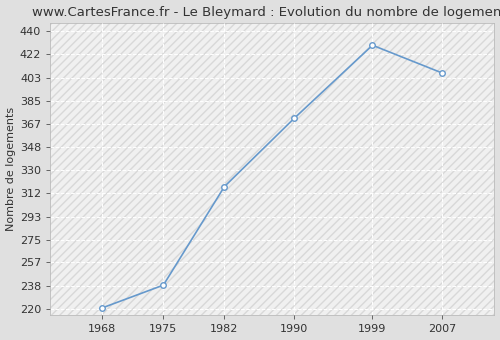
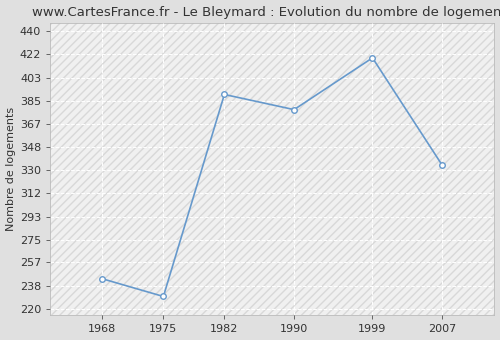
1968: 221 -> 244
1975: 239 -> 230
1982: 317 -> 390
1990: 371 -> 378
1999: 429 -> 419
2007: 407 -> 334
